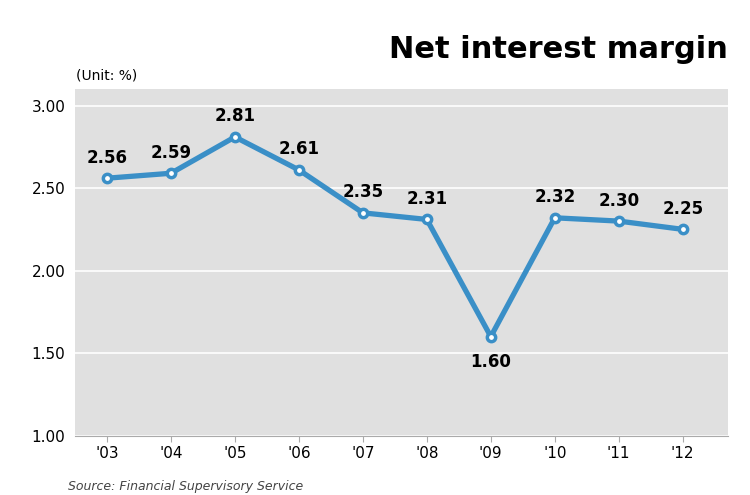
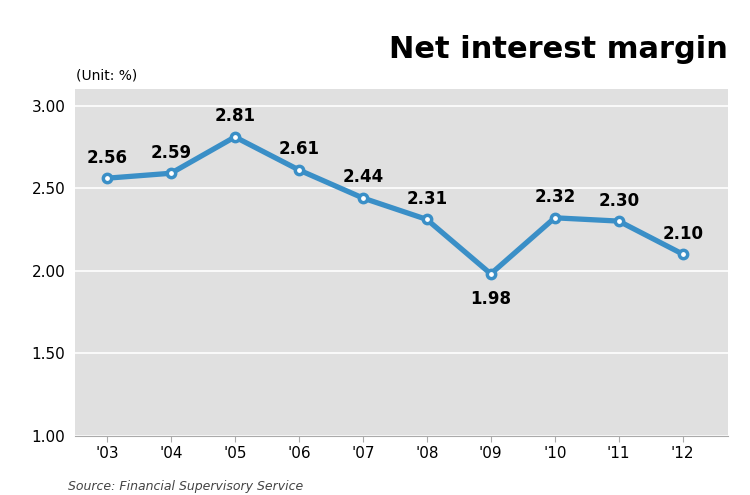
'07: 2.35 -> 2.44
'09: 1.60 -> 1.98
'12: 2.25 -> 2.10
